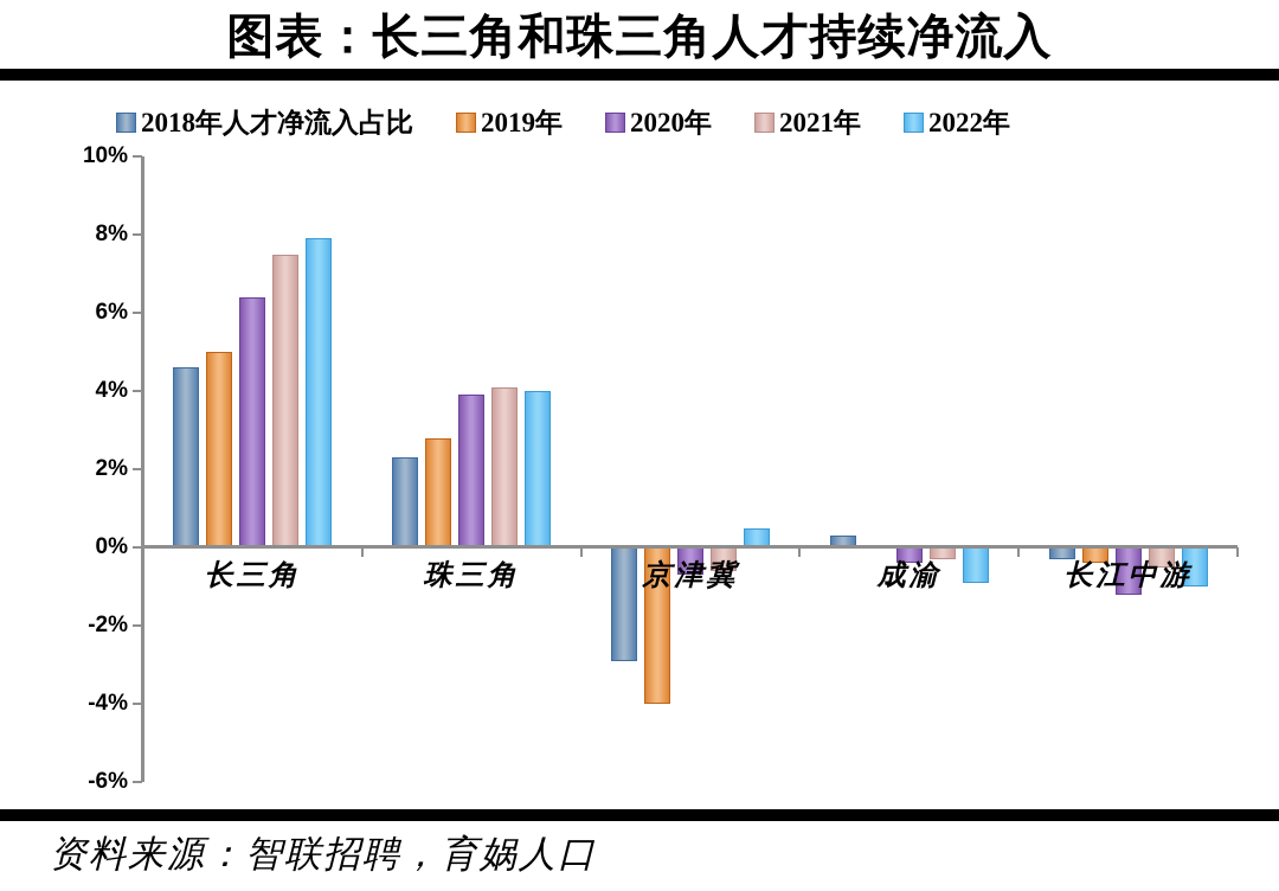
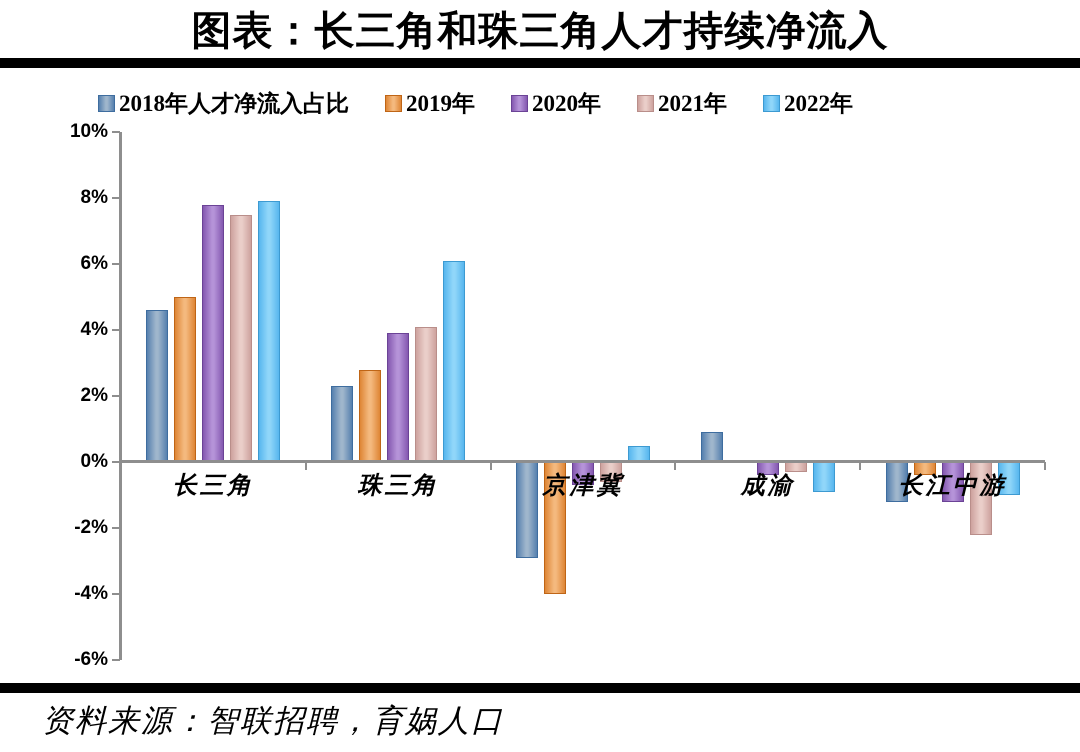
2020年/长三角: 6.4% -> 7.8%
2022年/珠三角: 4.0% -> 6.1%
2018年人才净流入占比/成渝: 0.3% -> 0.9%
2018年人才净流入占比/长江中游: -0.3% -> -1.2%
2021年/长江中游: -0.5% -> -2.2%
